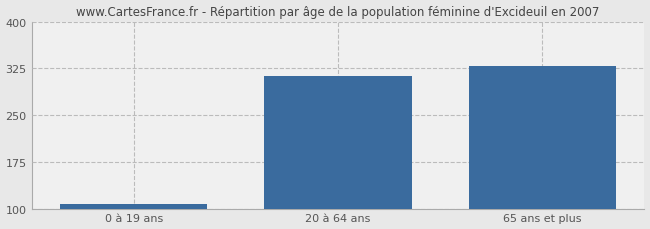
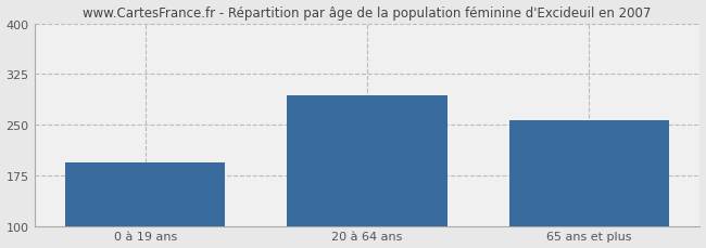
0 à 19 ans: 107 -> 194
20 à 64 ans: 313 -> 294
65 ans et plus: 328 -> 256
